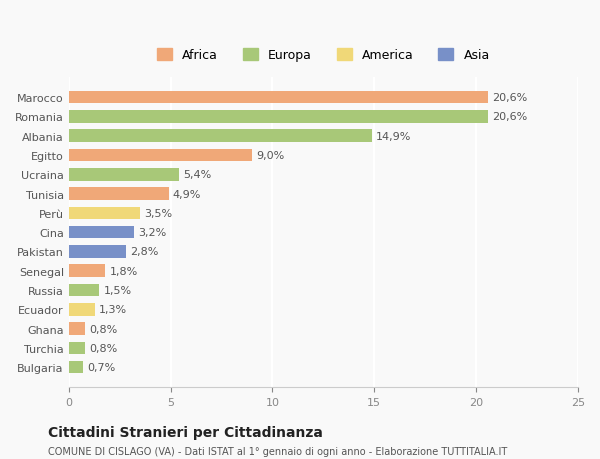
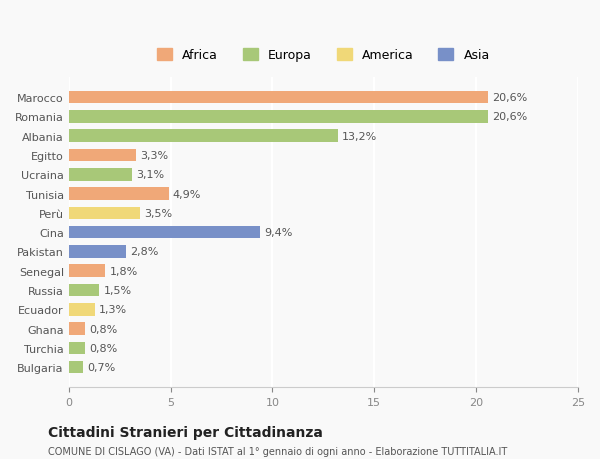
Albania: 14,9% -> 13,2%
Egitto: 9,0% -> 3,3%
Ucraina: 5,4% -> 3,1%
Cina: 3,2% -> 9,4%
